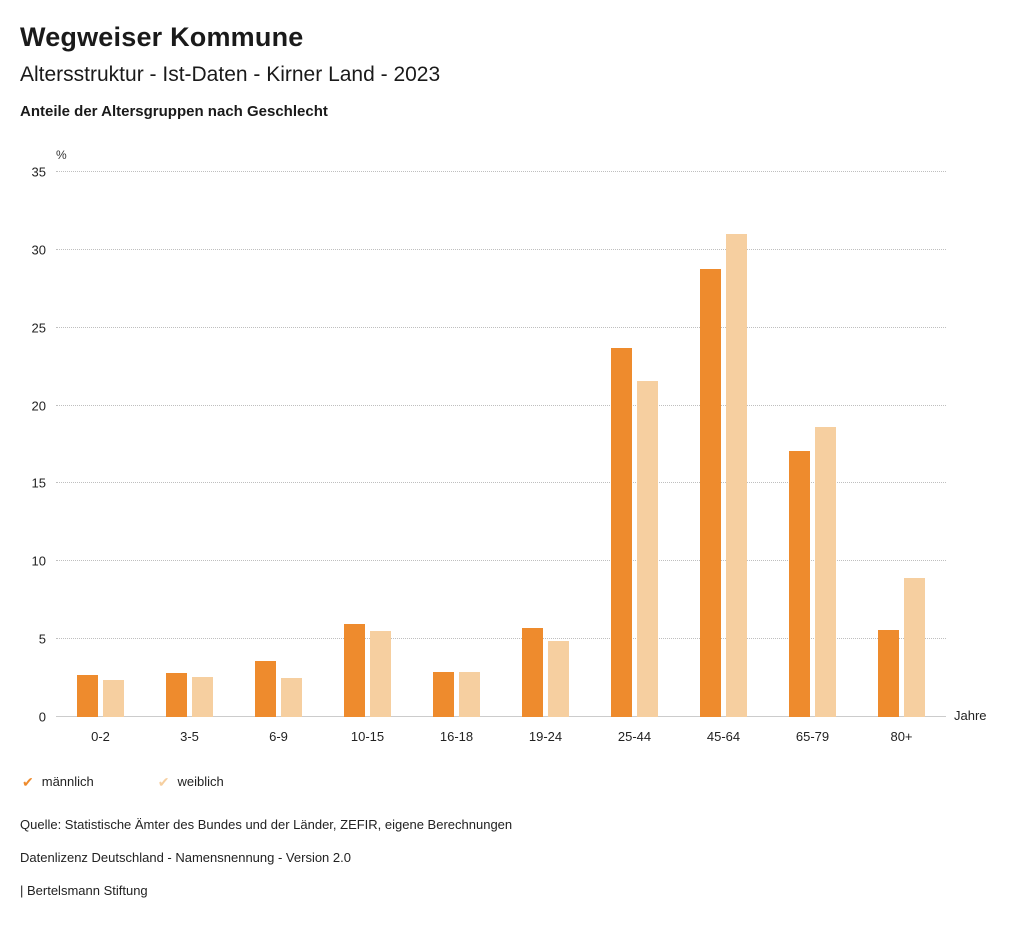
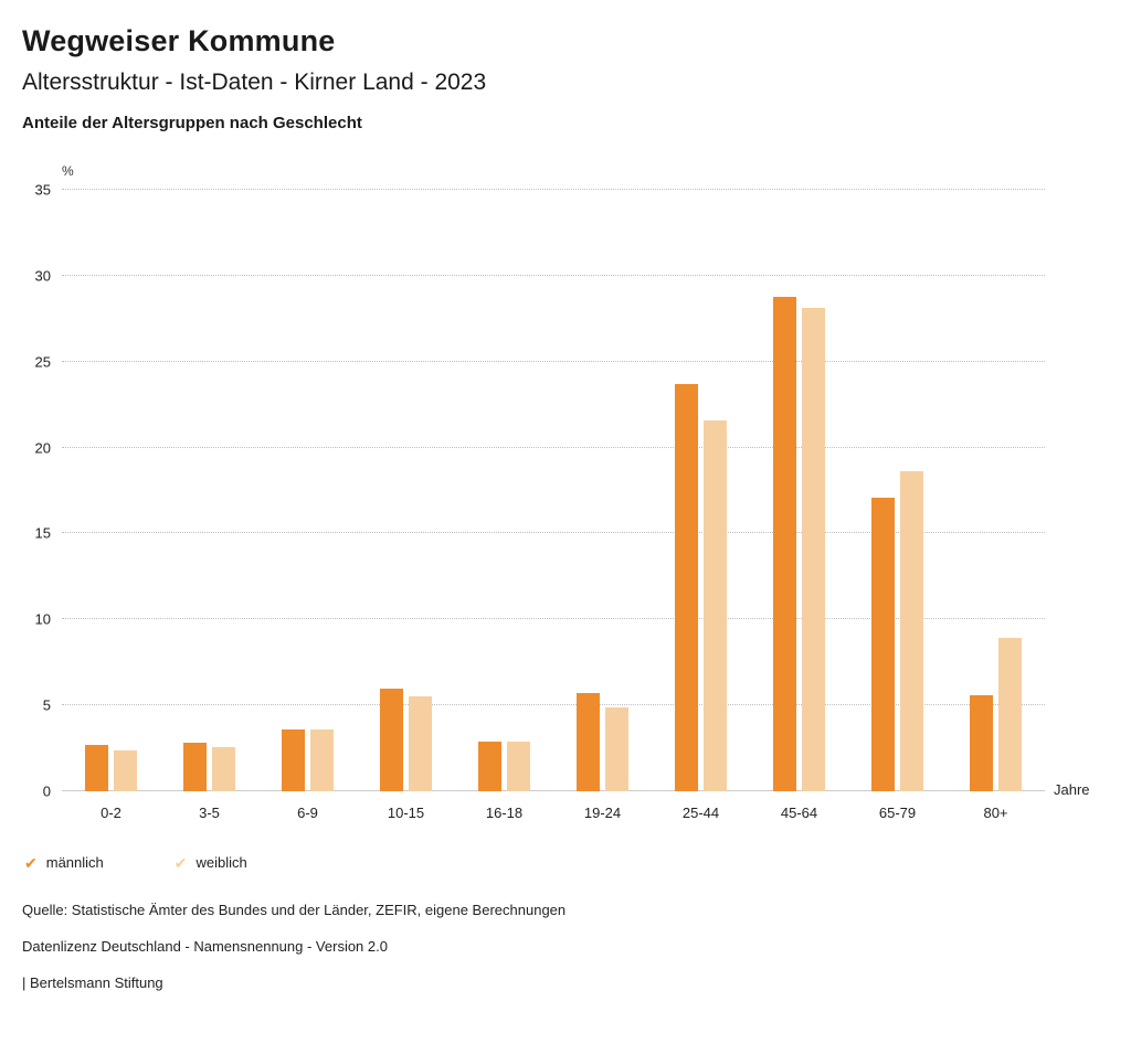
weiblich/6-9: 2.5 -> 3.6
weiblich/45-64: 31.0 -> 28.1
